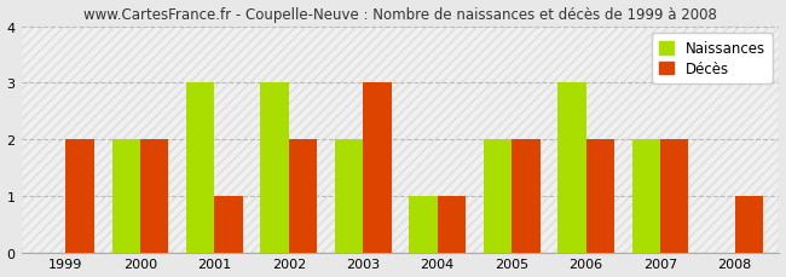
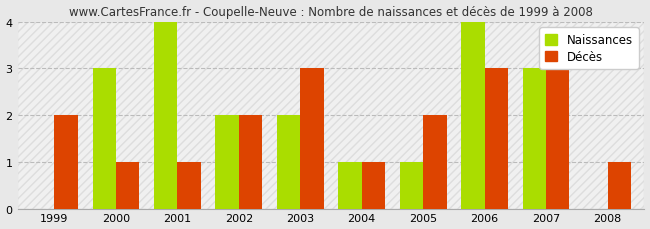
Naissances/2000: 2 -> 3
Décès/2000: 2 -> 1
Naissances/2001: 3 -> 4
Naissances/2002: 3 -> 2
Naissances/2005: 2 -> 1
Naissances/2006: 3 -> 4
Décès/2006: 2 -> 3
Naissances/2007: 2 -> 3
Décès/2007: 2 -> 3
